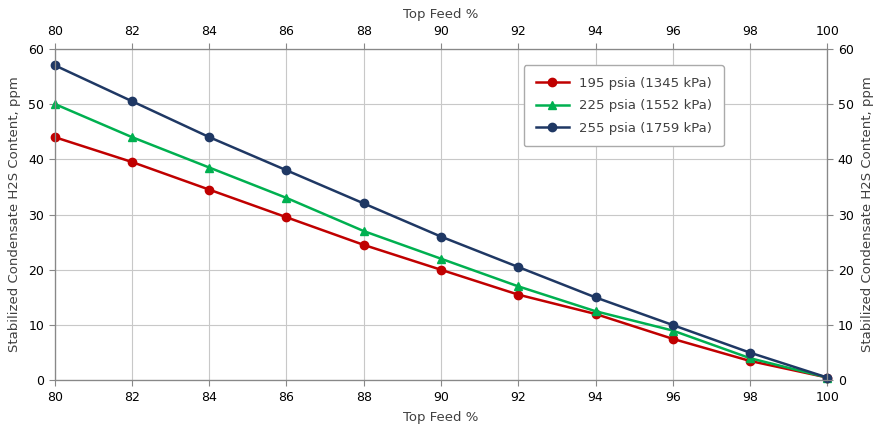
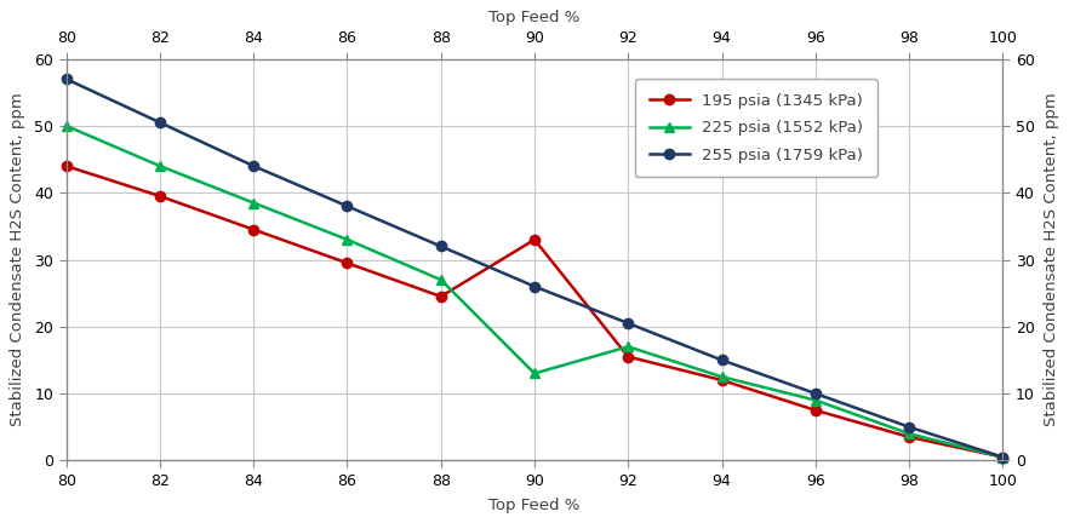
195 psia (1345 kPa)/90: 20.0 -> 33.0
225 psia (1552 kPa)/90: 22.0 -> 13.0
